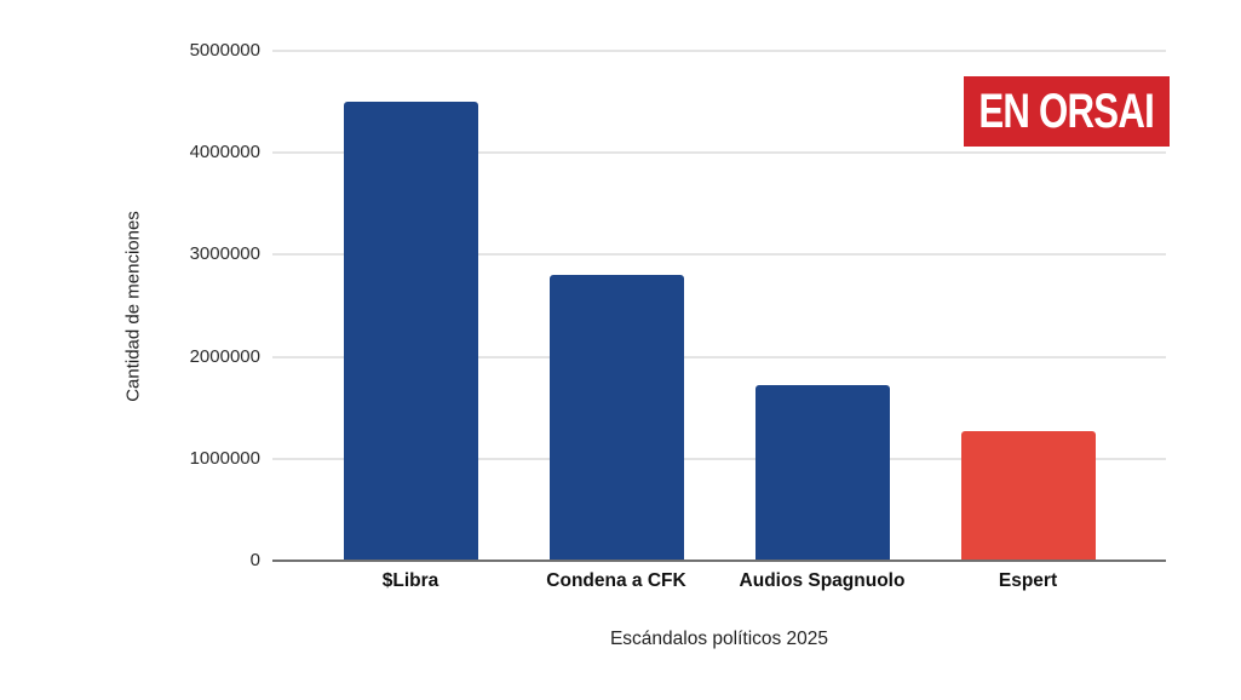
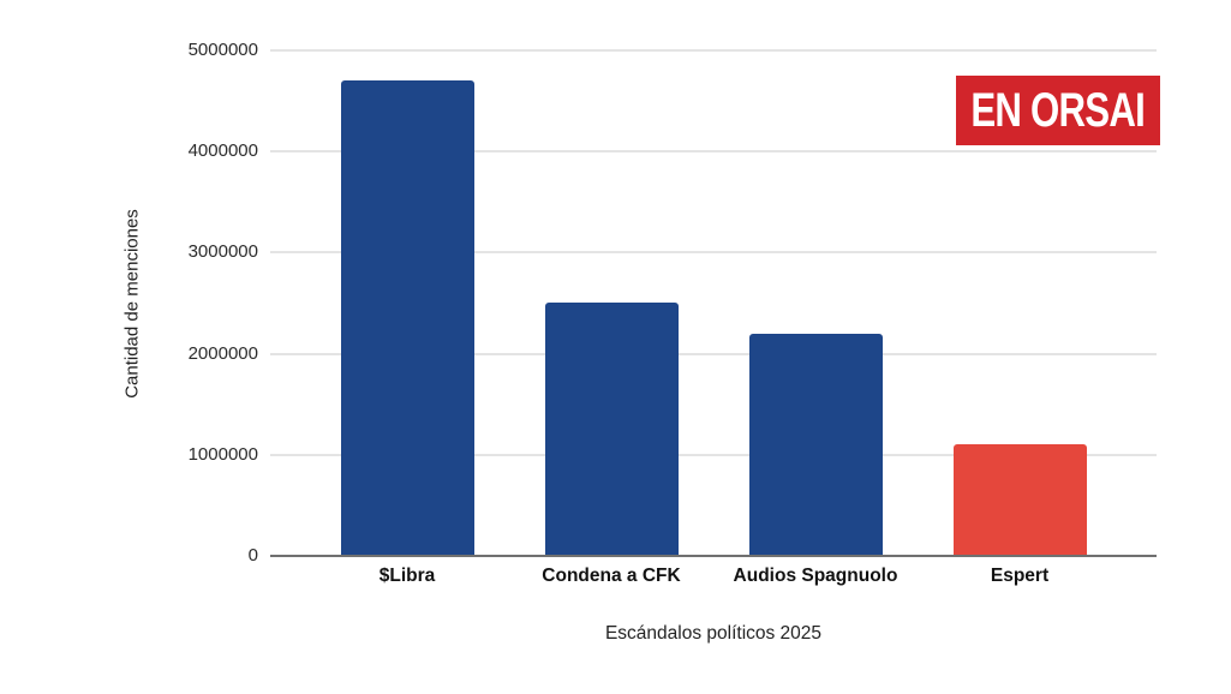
$Libra: 4500000 -> 4700000
Condena a CFK: 2800000 -> 2500000
Audios Spagnuolo: 1700000 -> 2200000
Espert: 1300000 -> 1100000
